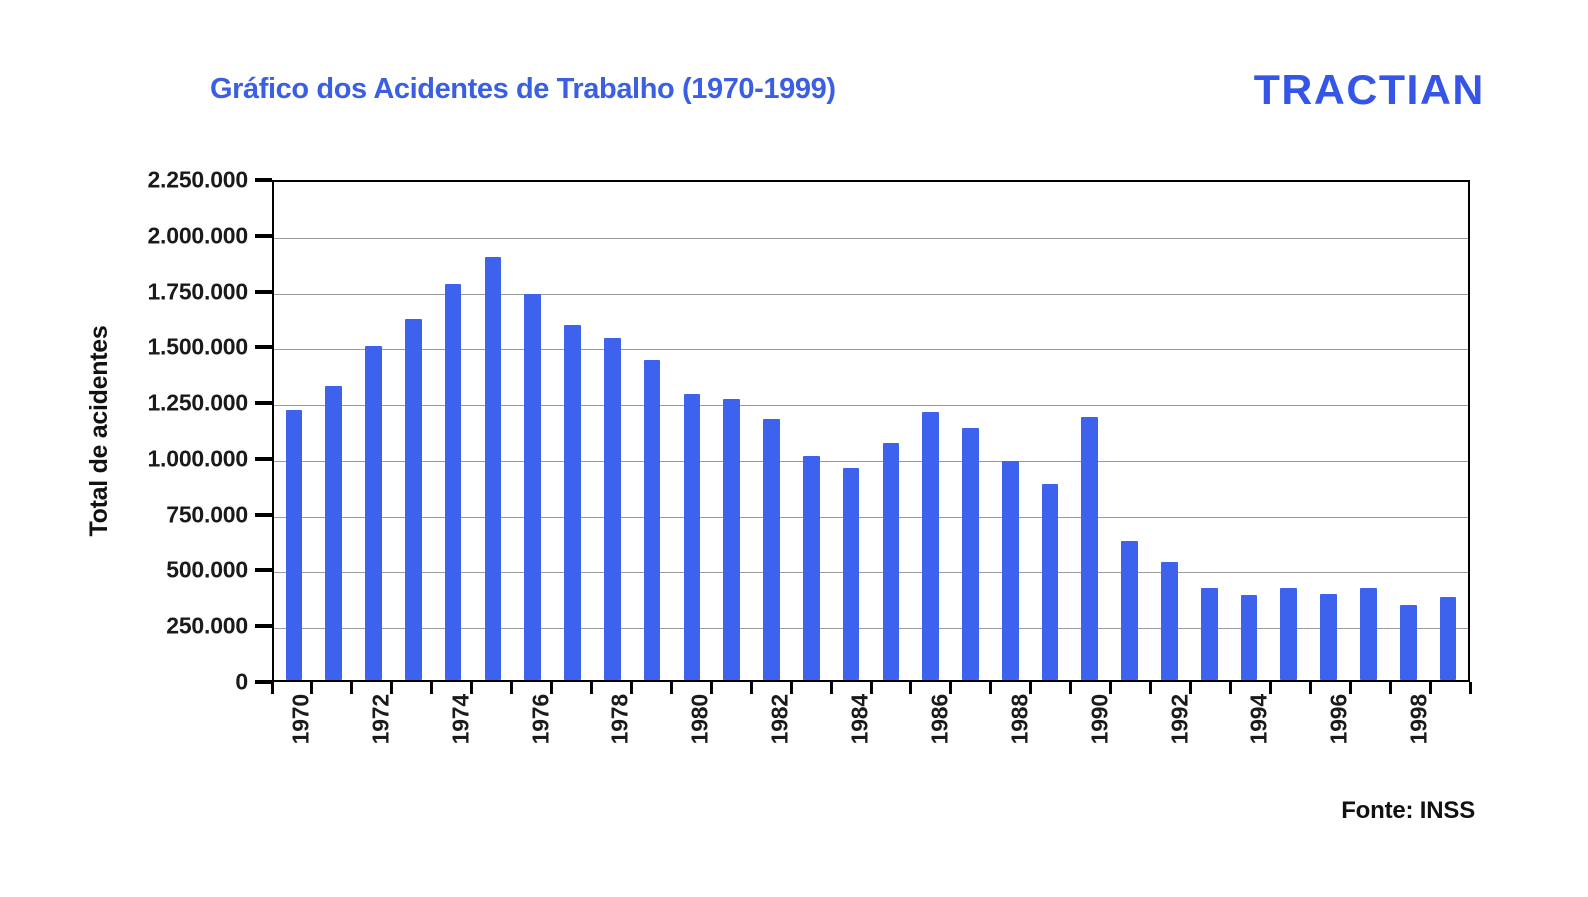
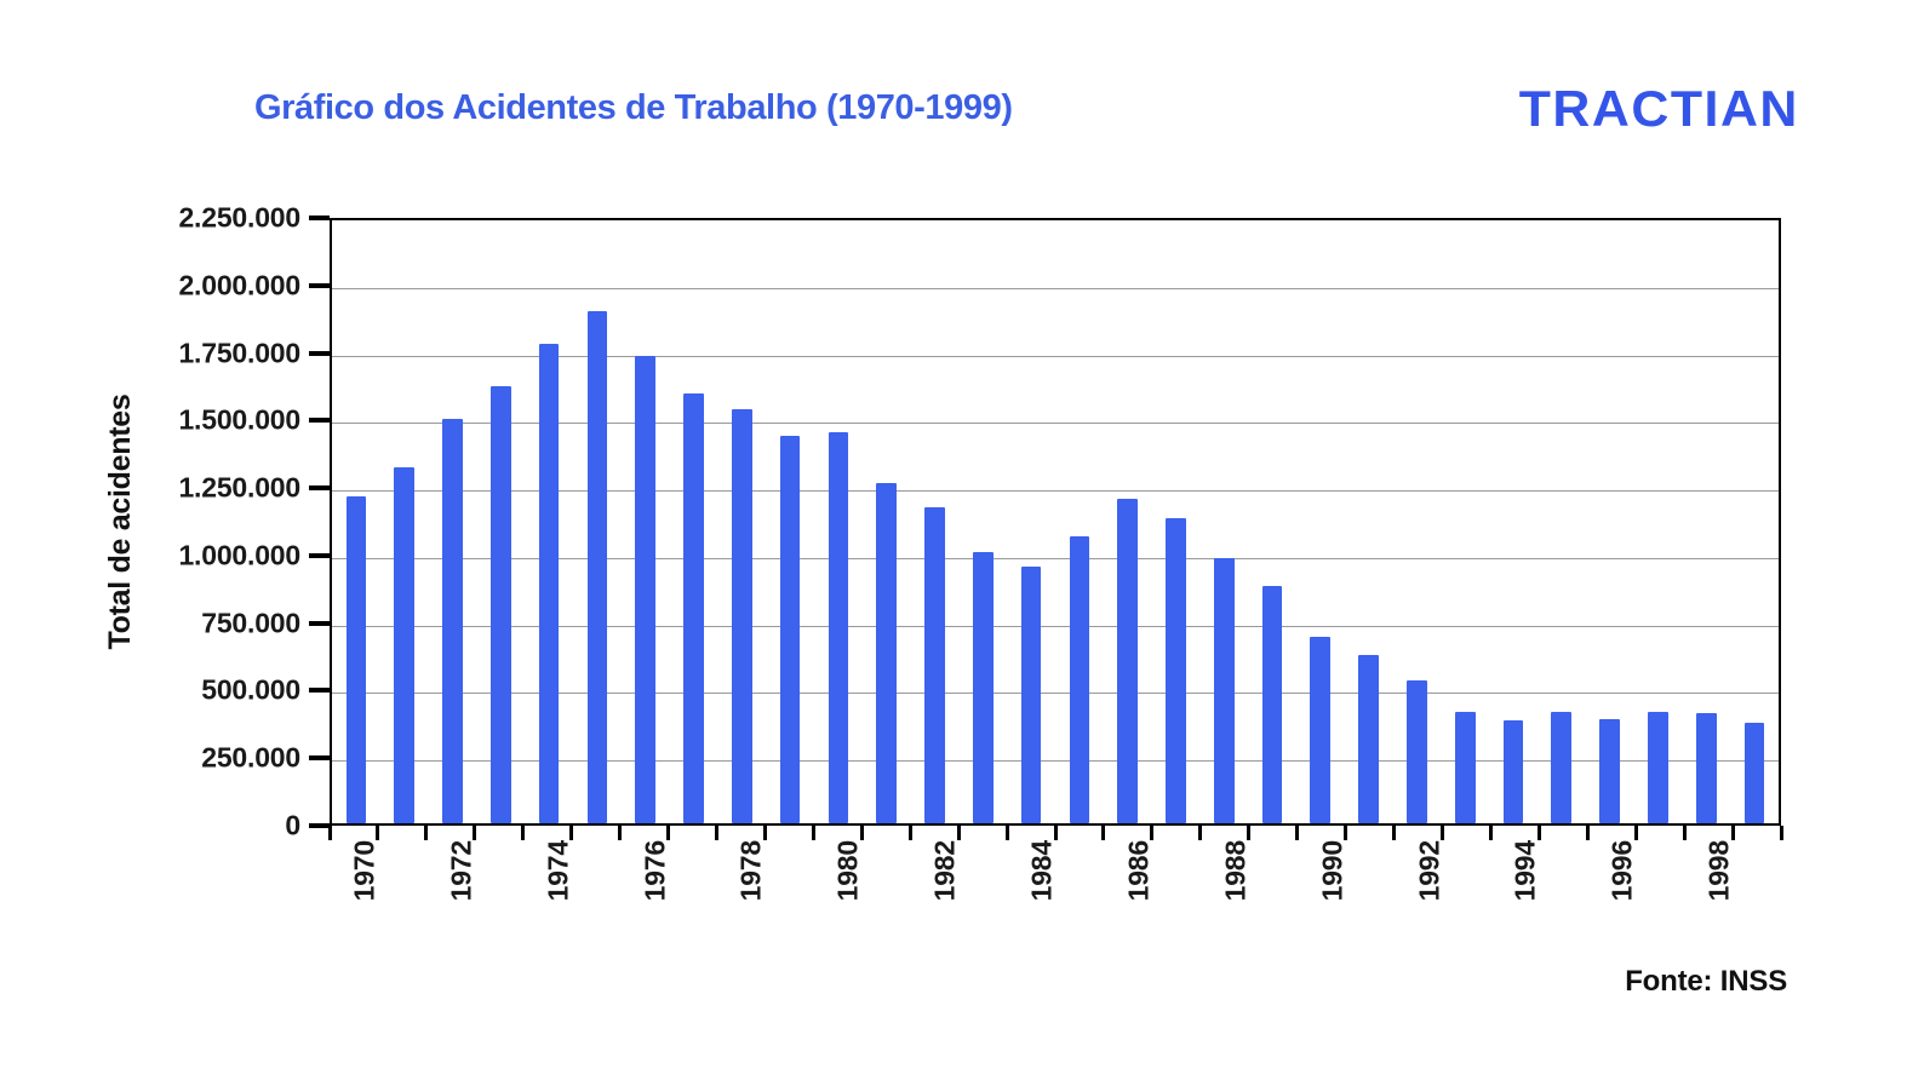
1980: 1290000 -> 1460000
1990: 1190000 -> 700000
1998: 340000 -> 410000
